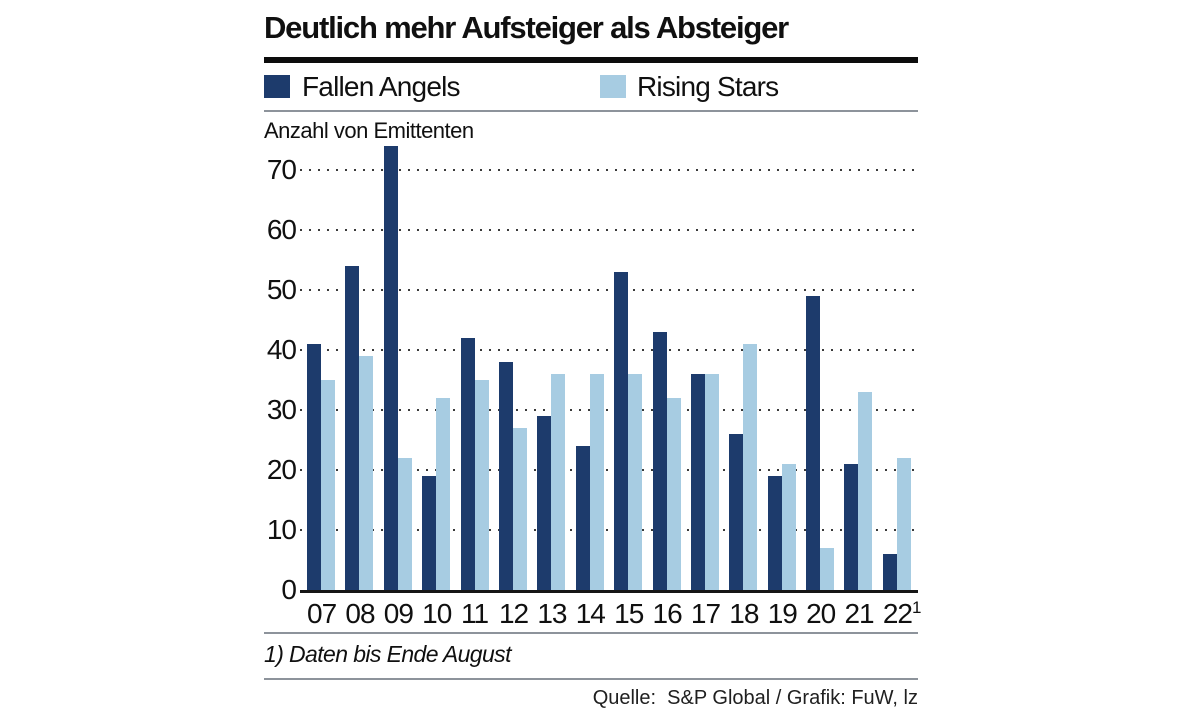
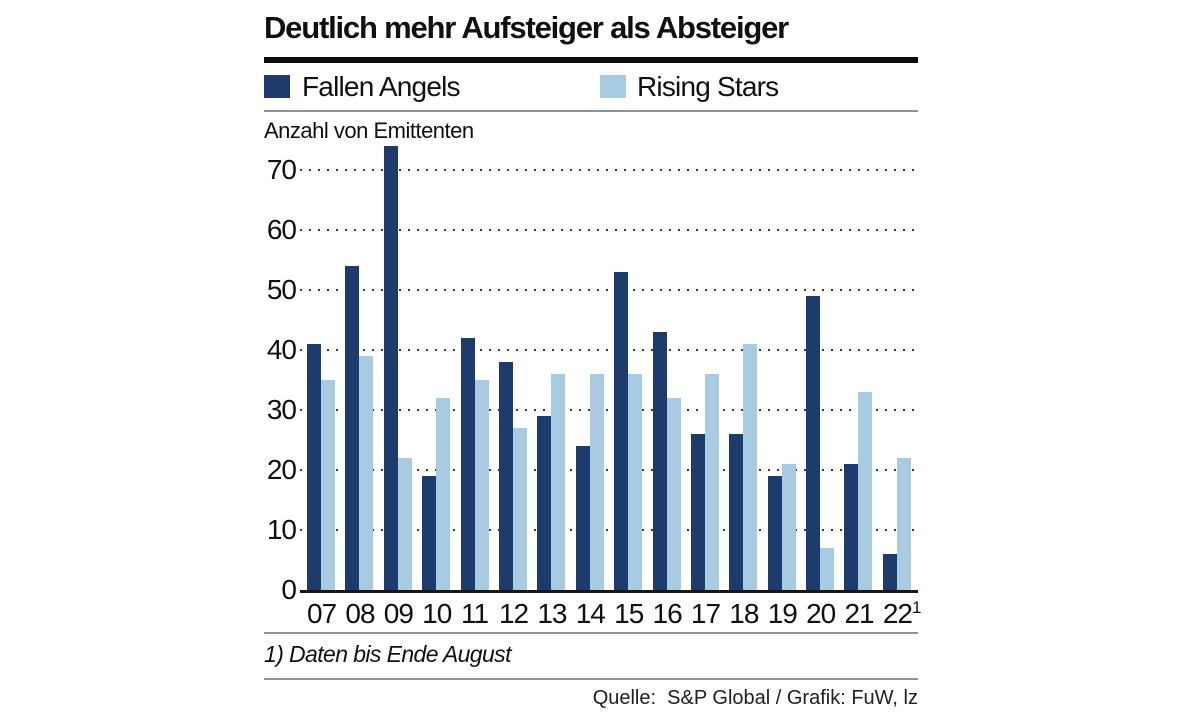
Fallen Angels/17: 36 -> 26
